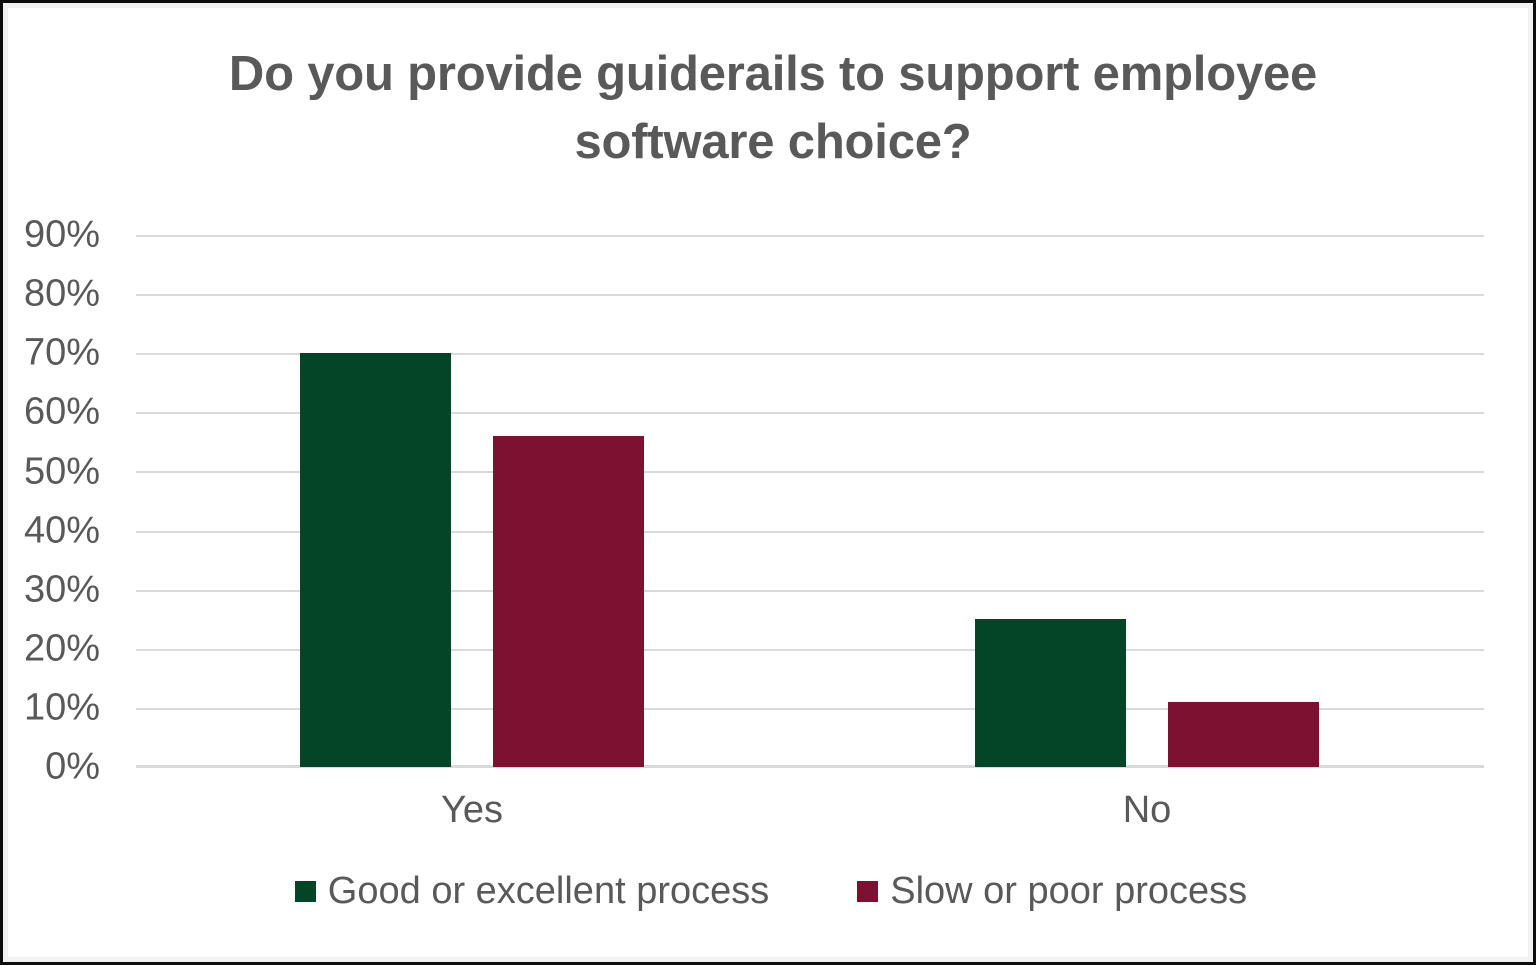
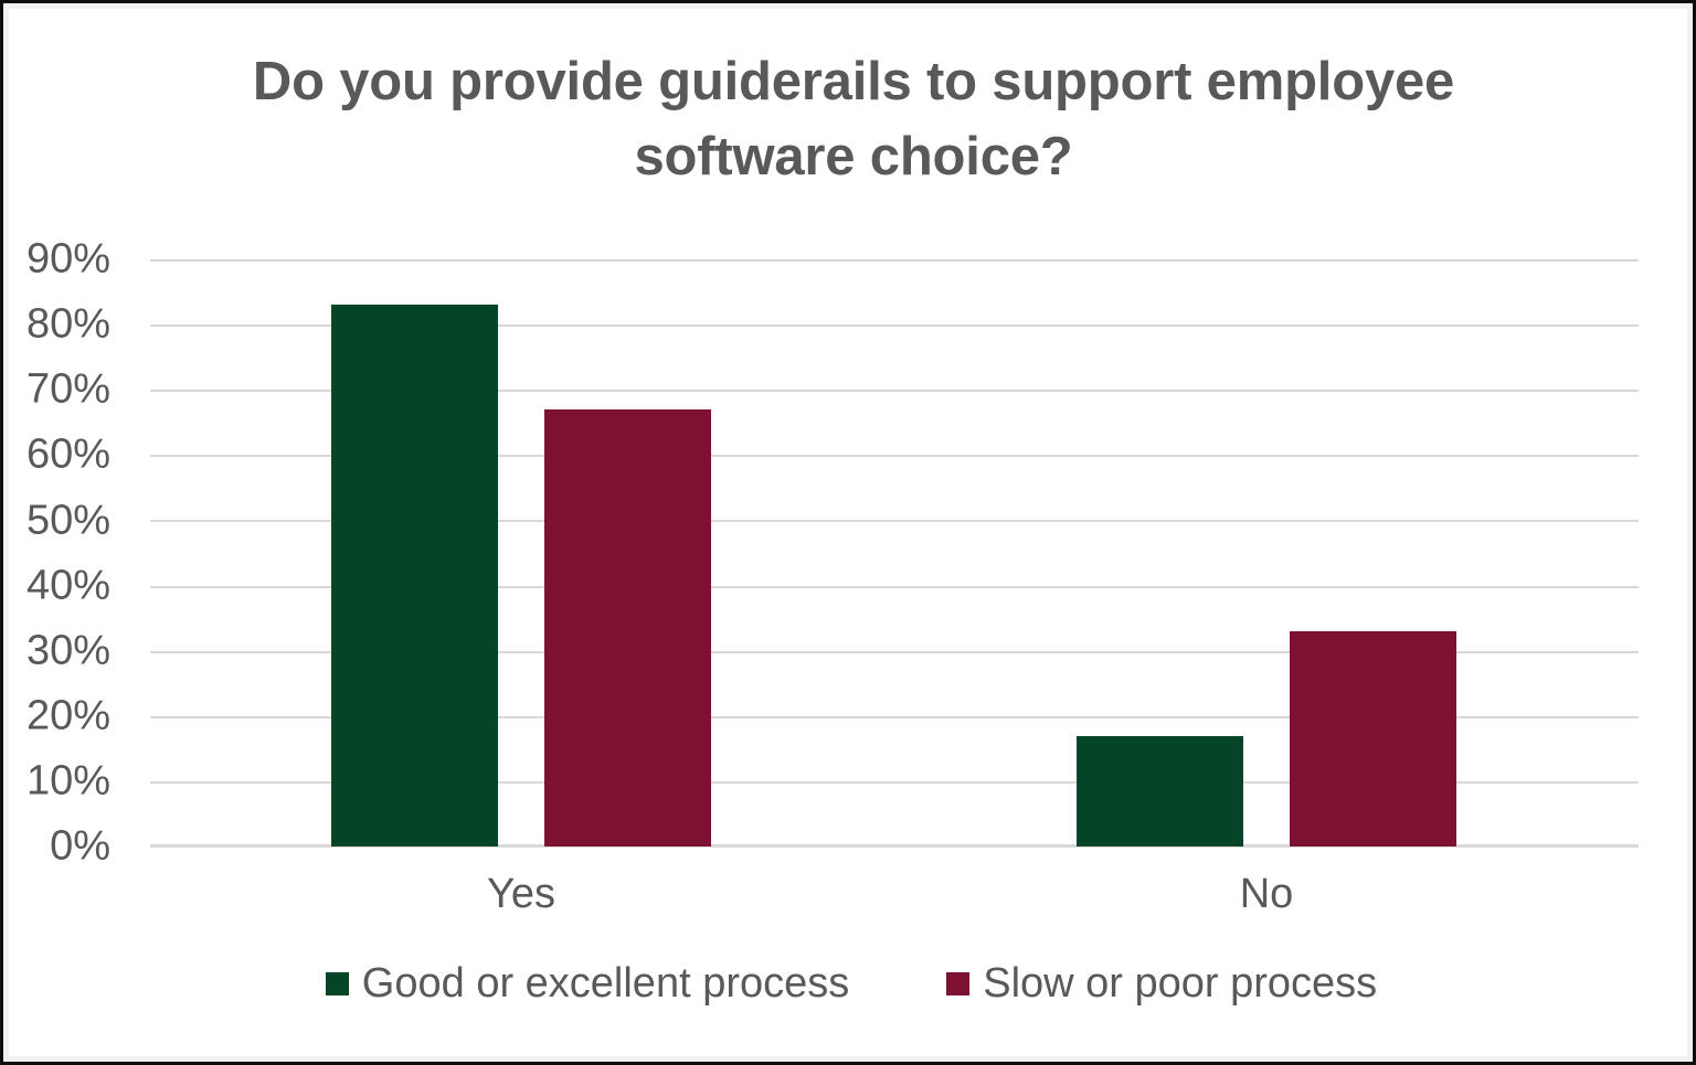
Good or excellent process/Yes: 70% -> 83%
Slow or poor process/Yes: 56% -> 67%
Good or excellent process/No: 25% -> 17%
Slow or poor process/No: 11% -> 33%
